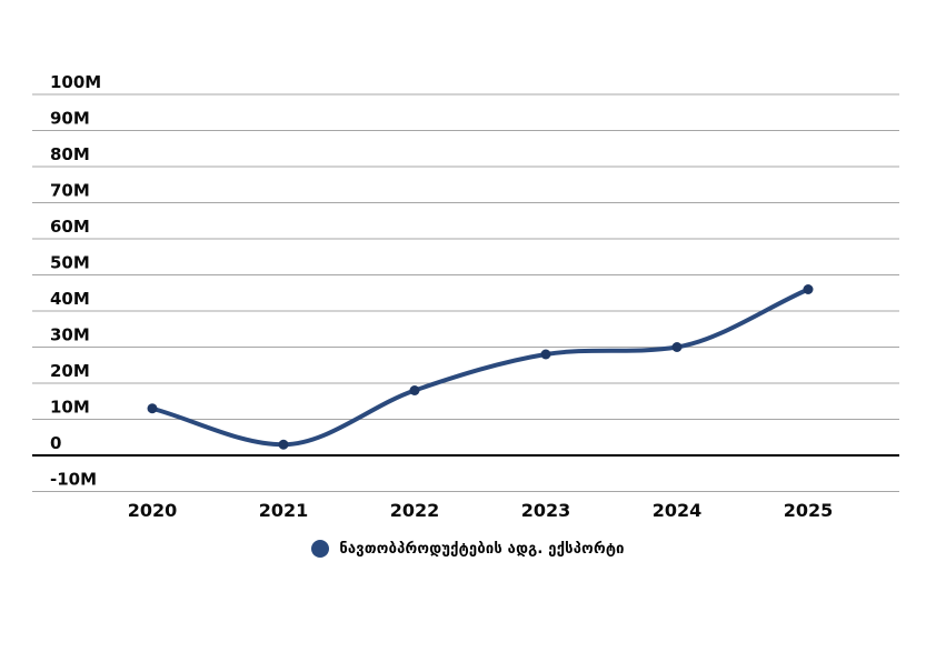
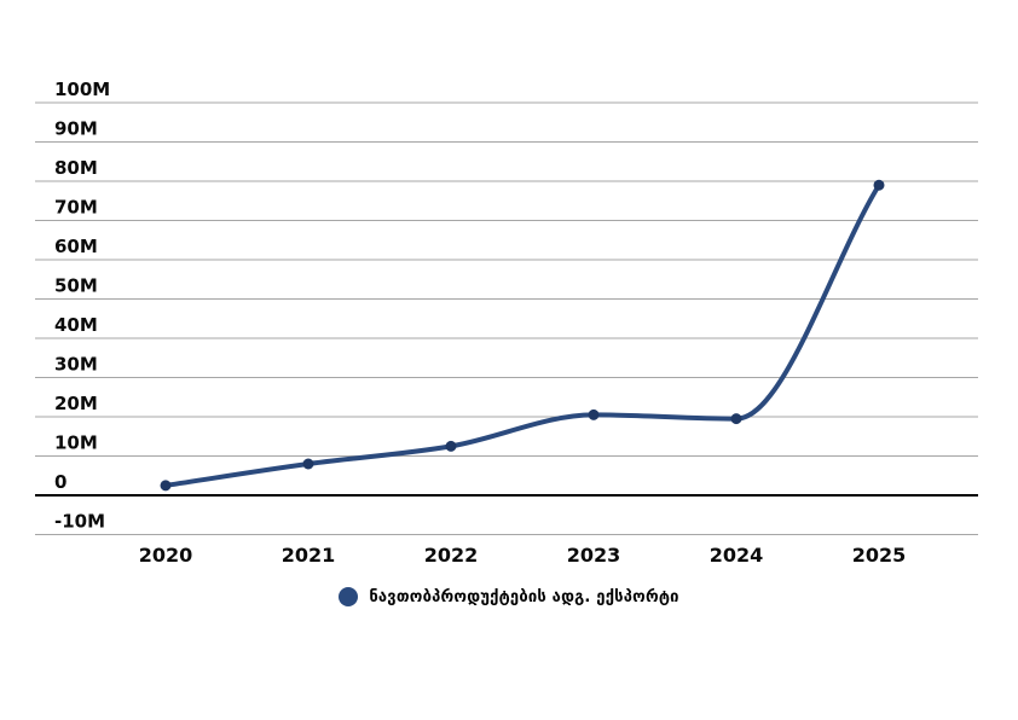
2020: 13M -> 2M
2021: 3M -> 8M
2022: 18M -> 12M
2023: 28M -> 20M
2024: 30M -> 20M
2025: 46M -> 79M
